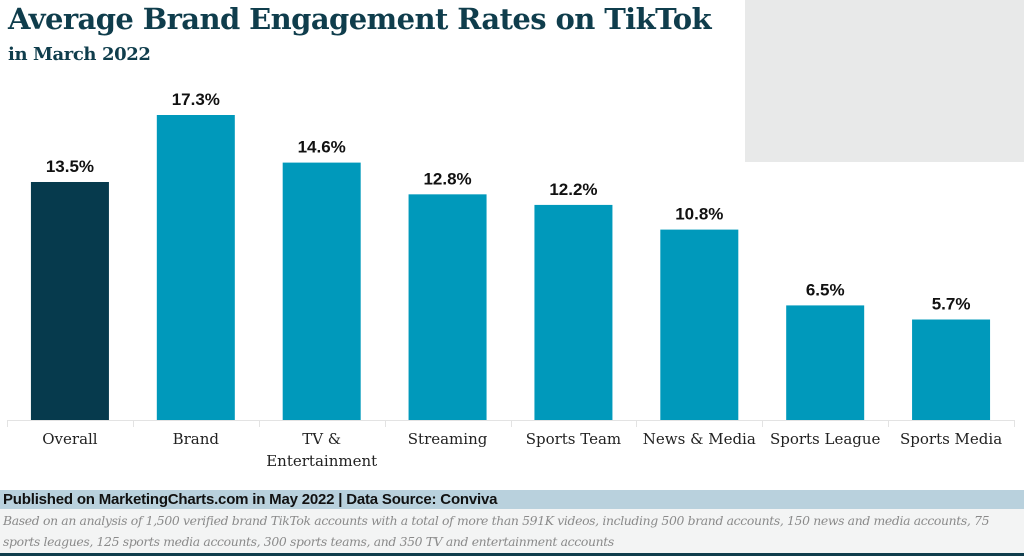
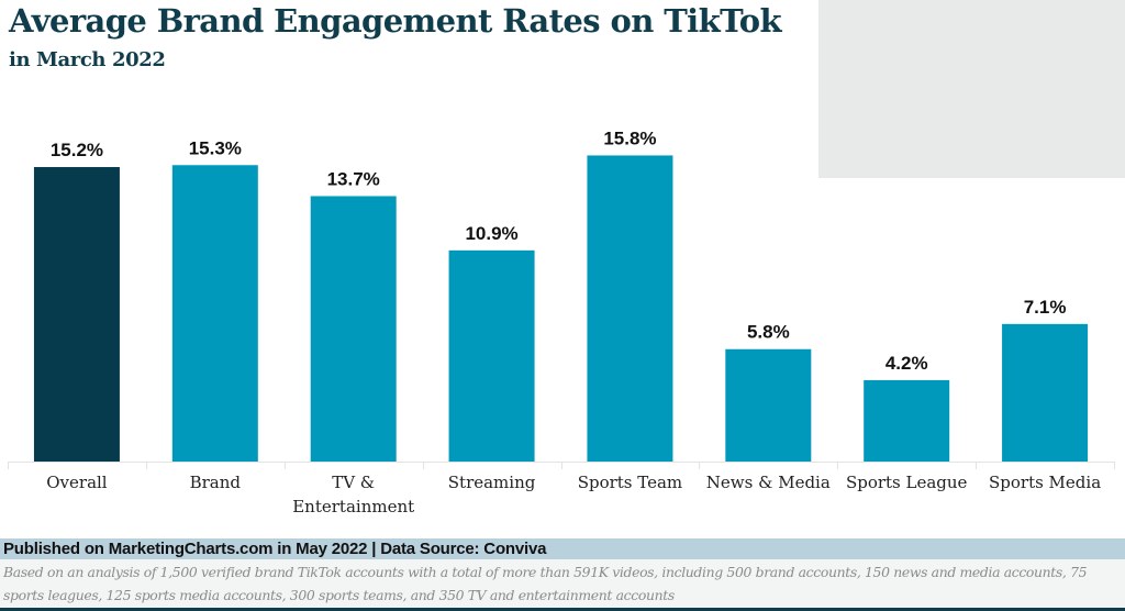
Overall: 13.5% -> 15.2%
Brand: 17.3% -> 15.3%
TV & Entertainment: 14.6% -> 13.7%
Streaming: 12.8% -> 10.9%
Sports Team: 12.2% -> 15.8%
News & Media: 10.8% -> 5.8%
Sports League: 6.5% -> 4.2%
Sports Media: 5.7% -> 7.1%
